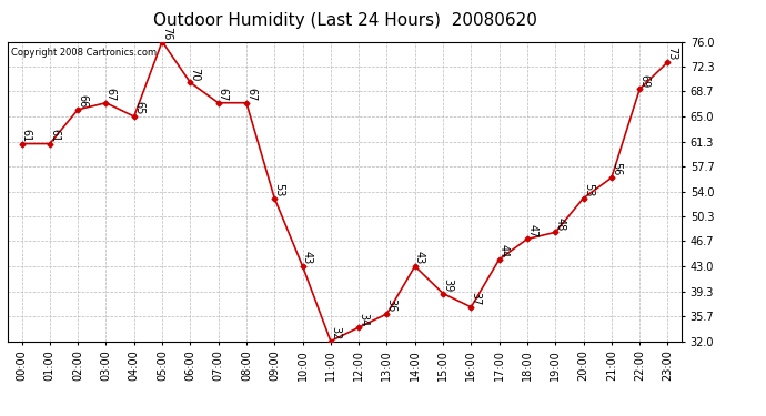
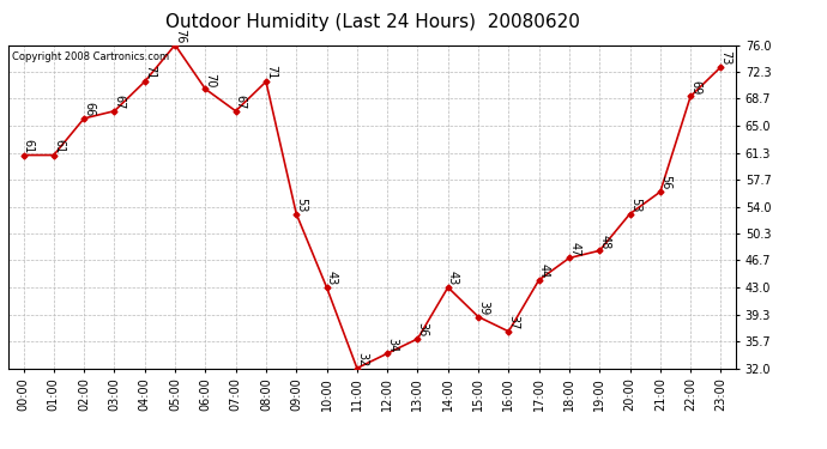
04:00: 65 -> 71
08:00: 67 -> 71
